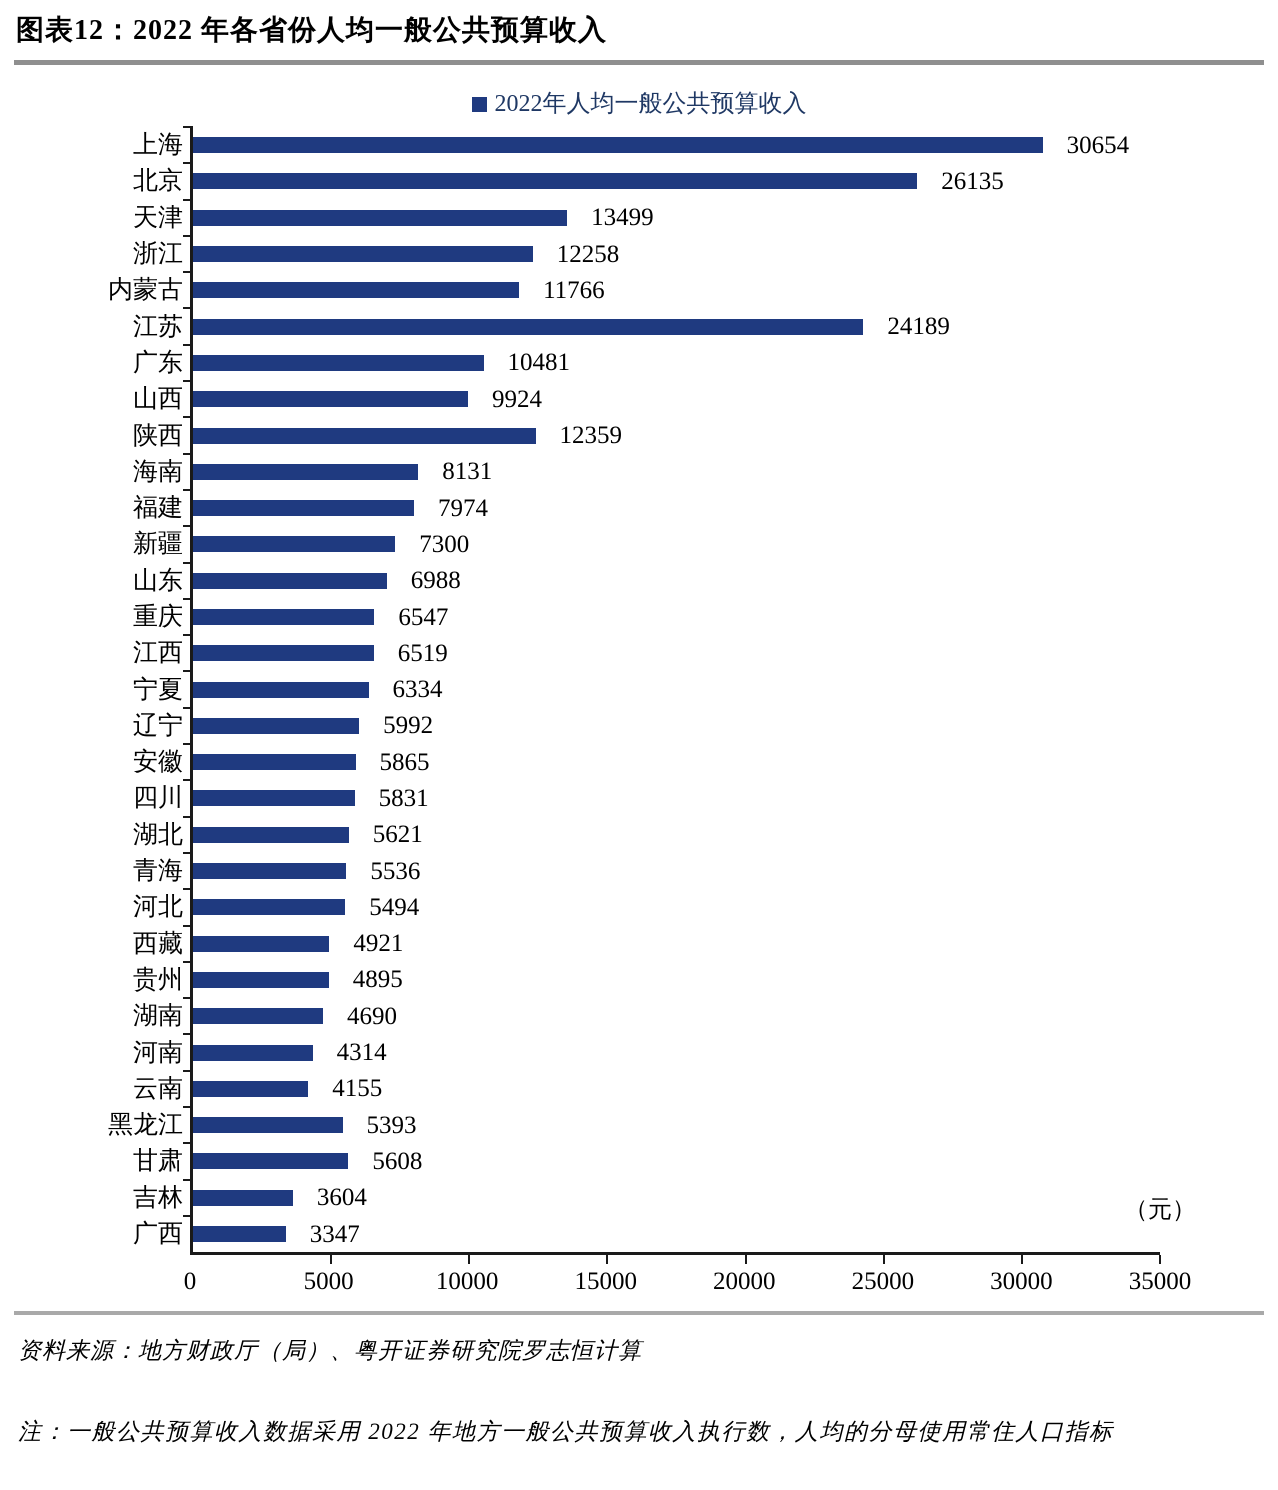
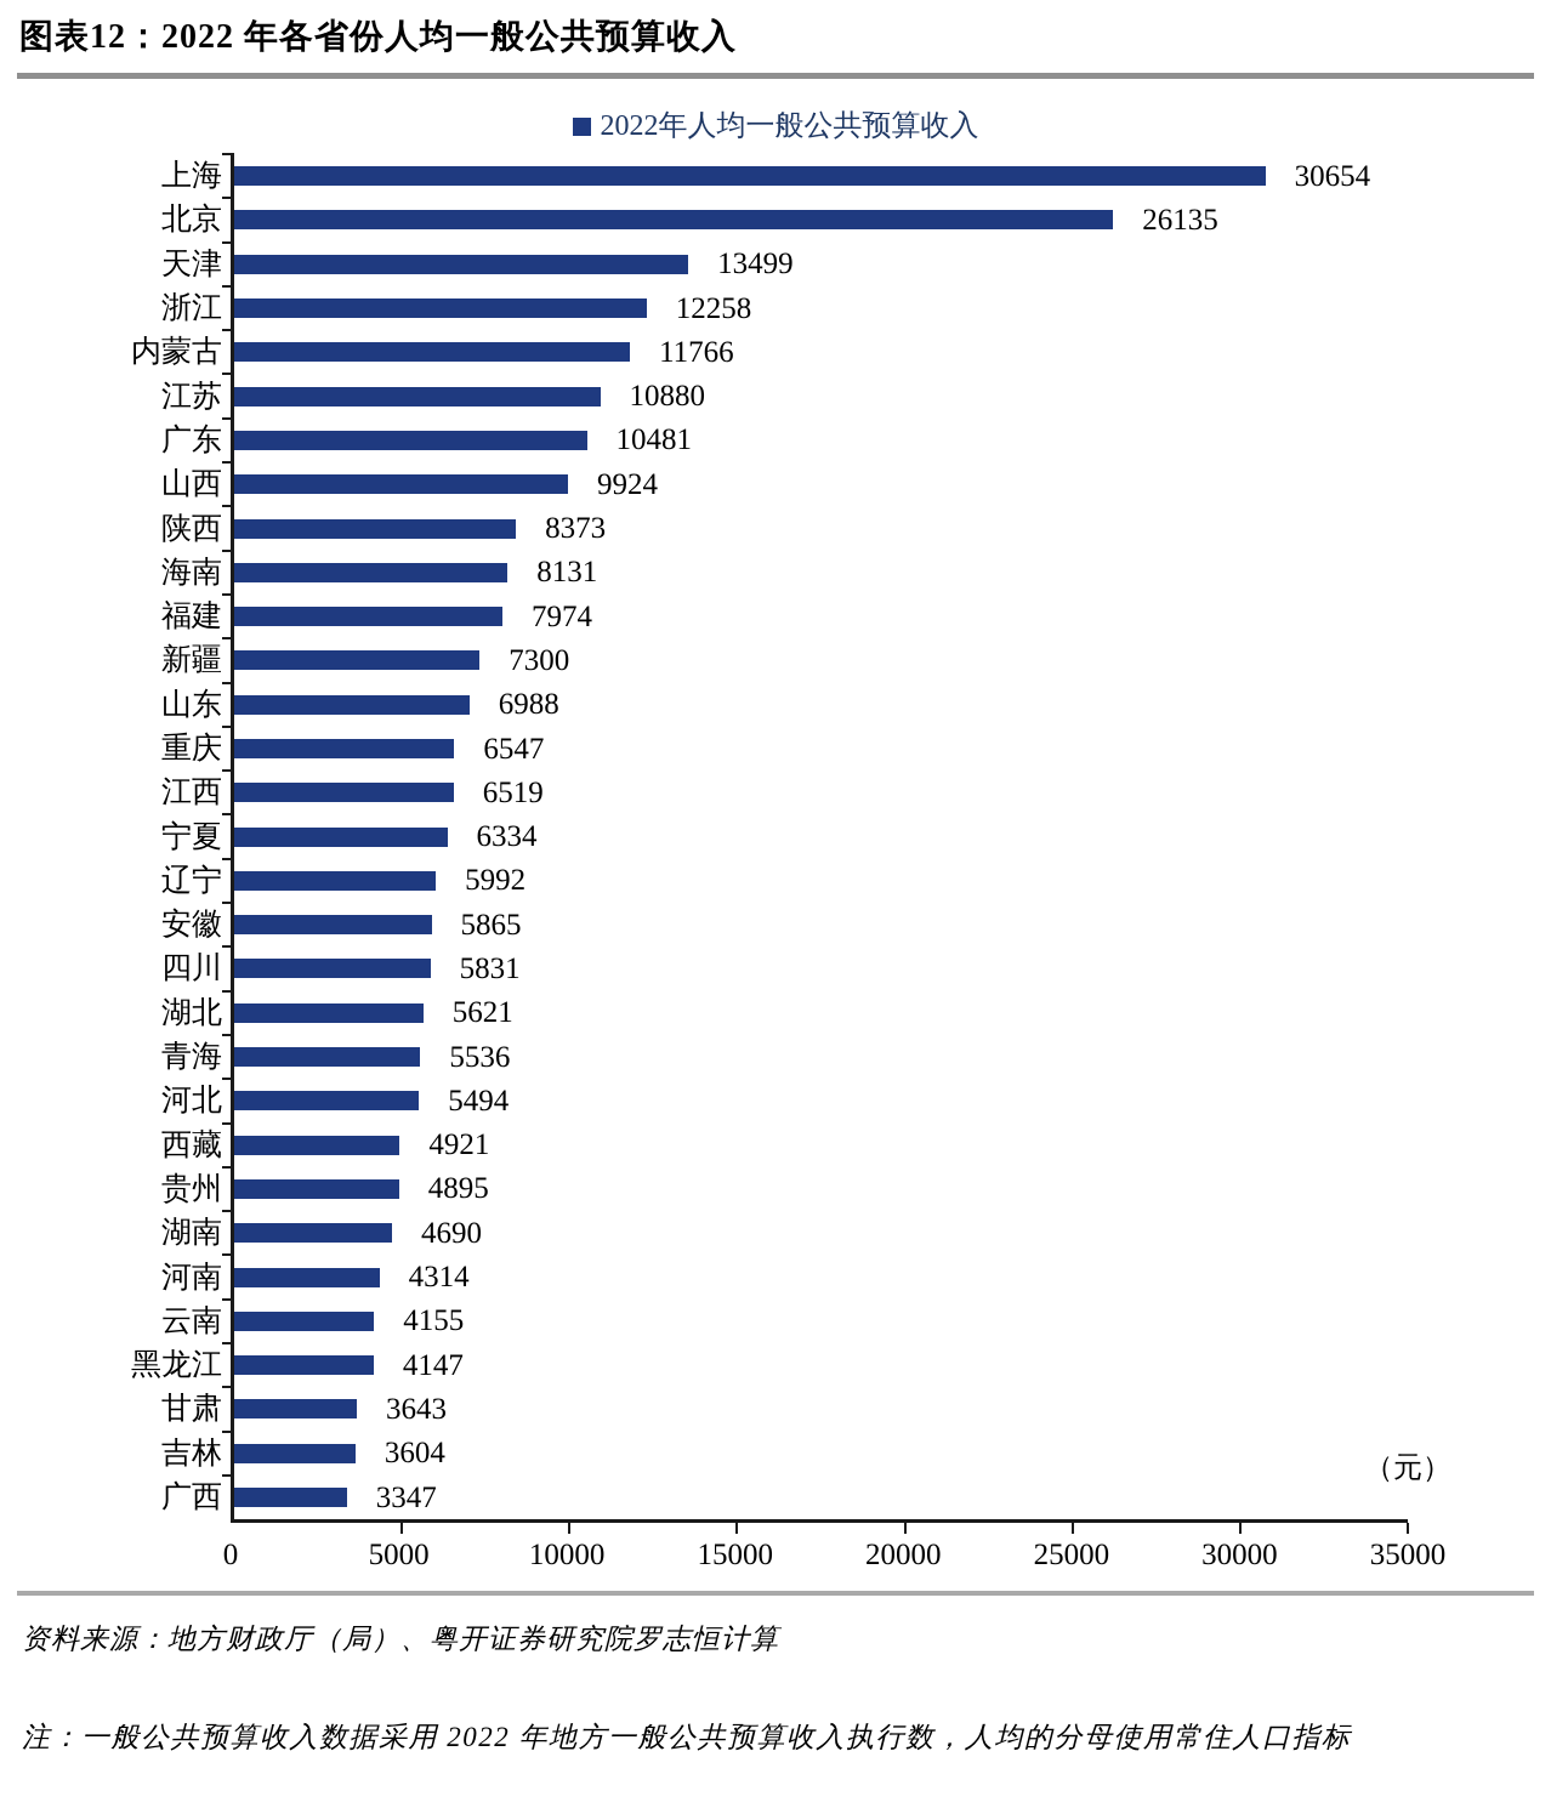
江苏: 24189 -> 10880
陕西: 12359 -> 8373
黑龙江: 5393 -> 4147
甘肃: 5608 -> 3643
